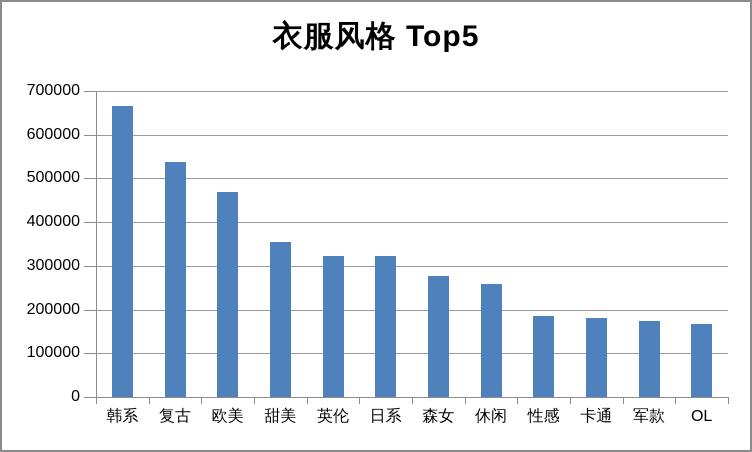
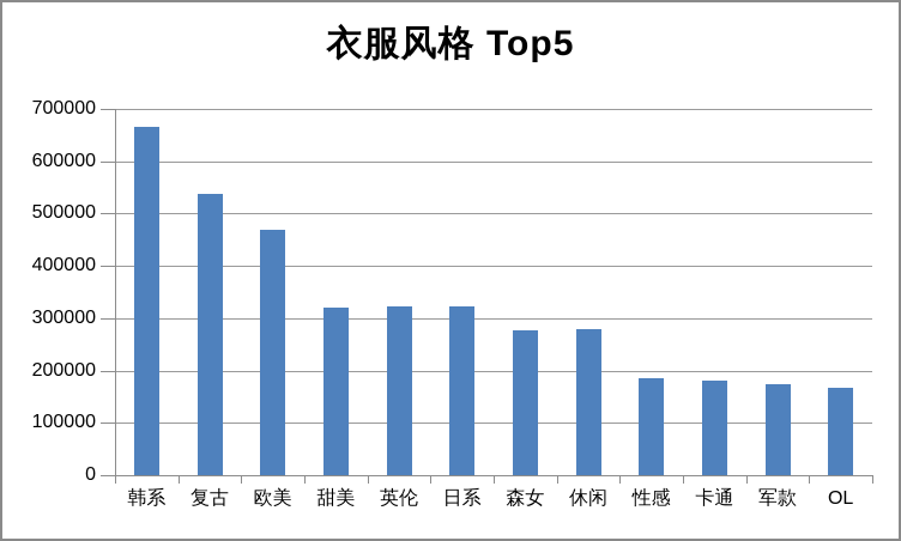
甜美: 350000 -> 320000
休闲: 260000 -> 280000
